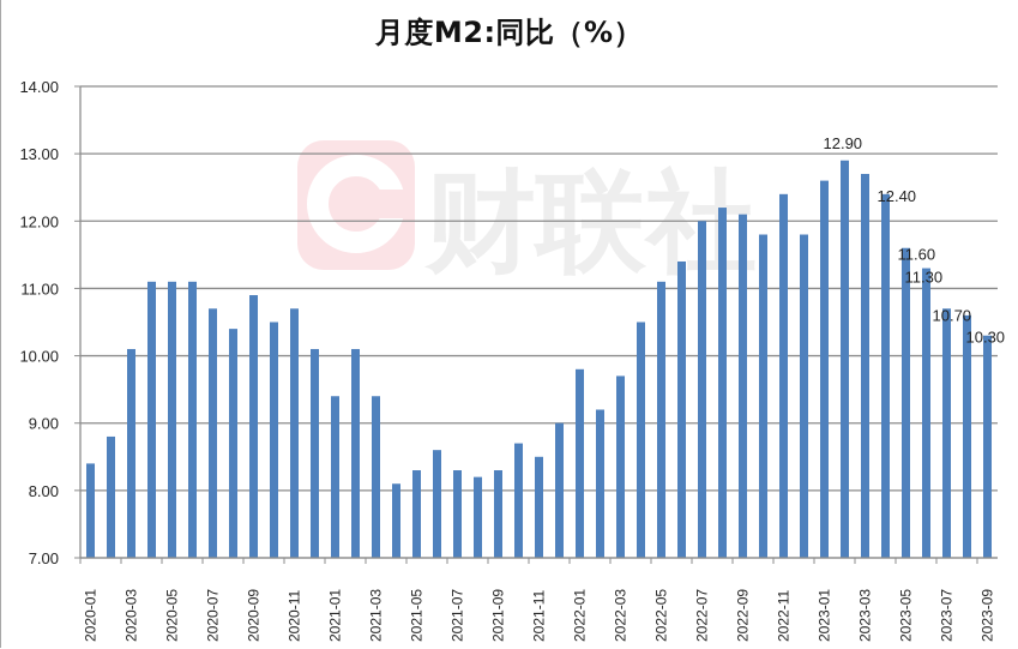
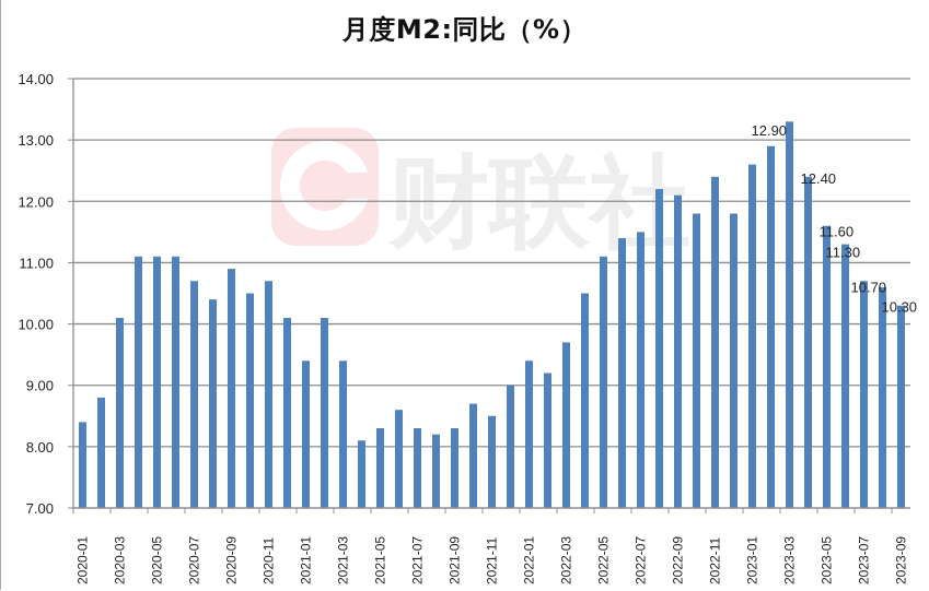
2022-01: 9.8 -> 9.4
2022-07: 12.0 -> 11.5
2023-03: 12.7 -> 13.3
